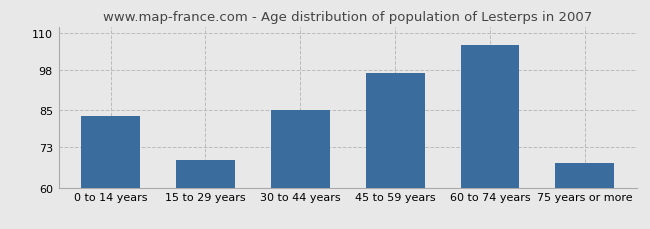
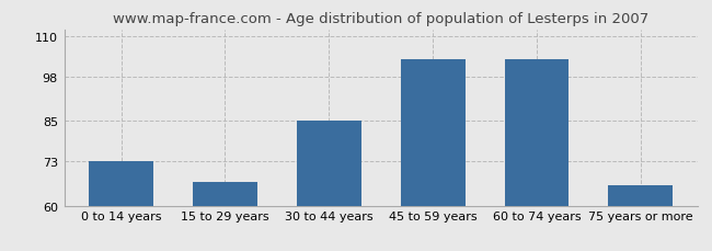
0 to 14 years: 83 -> 73
15 to 29 years: 69 -> 67
45 to 59 years: 97 -> 103
60 to 74 years: 106 -> 103
75 years or more: 68 -> 66
